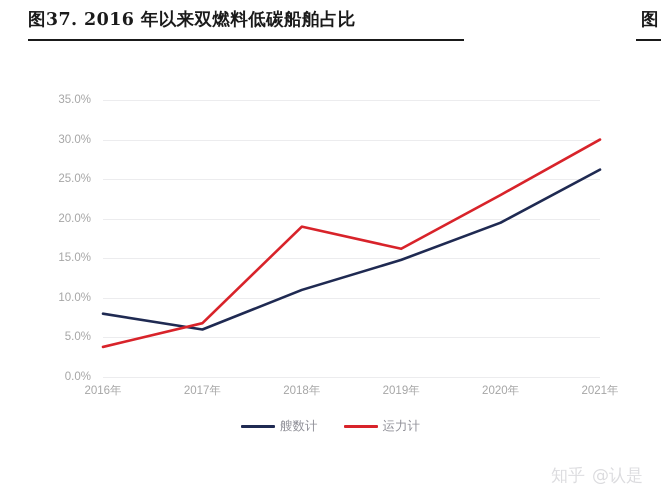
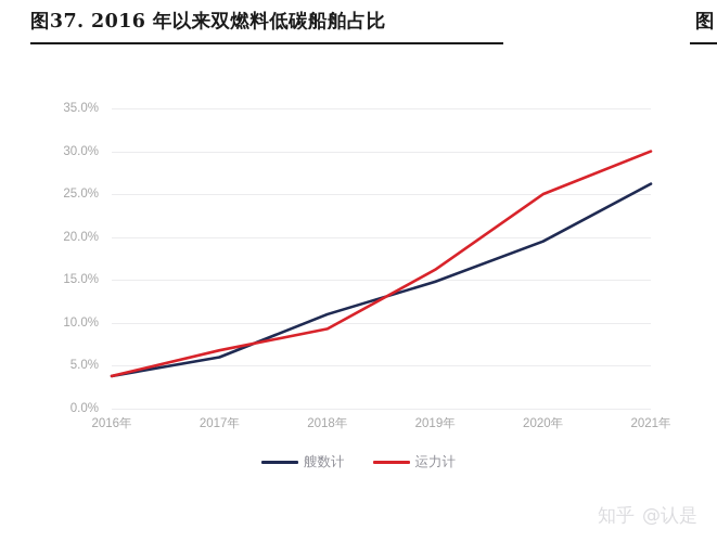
艘数计/2016年: 8% -> 4%
运力计/2018年: 19% -> 9%
运力计/2020年: 23% -> 25%
